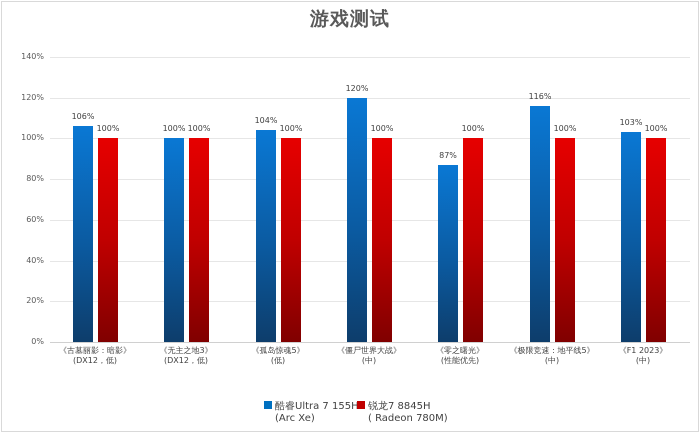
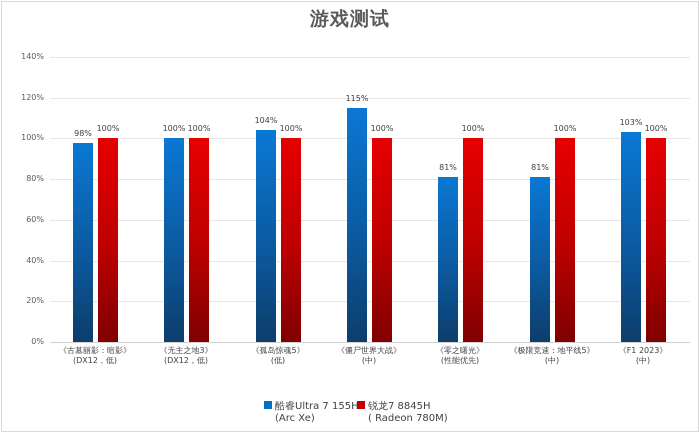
酷睿Ultra 7 155H (Arc Xe)/《古墓丽影：暗影》(DX12，低): 106% -> 98%
酷睿Ultra 7 155H (Arc Xe)/《僵尸世界大战》(中): 120% -> 115%
酷睿Ultra 7 155H (Arc Xe)/《零之曙光》(性能优先): 87% -> 81%
酷睿Ultra 7 155H (Arc Xe)/《极限竞速：地平线5》(中): 116% -> 81%
